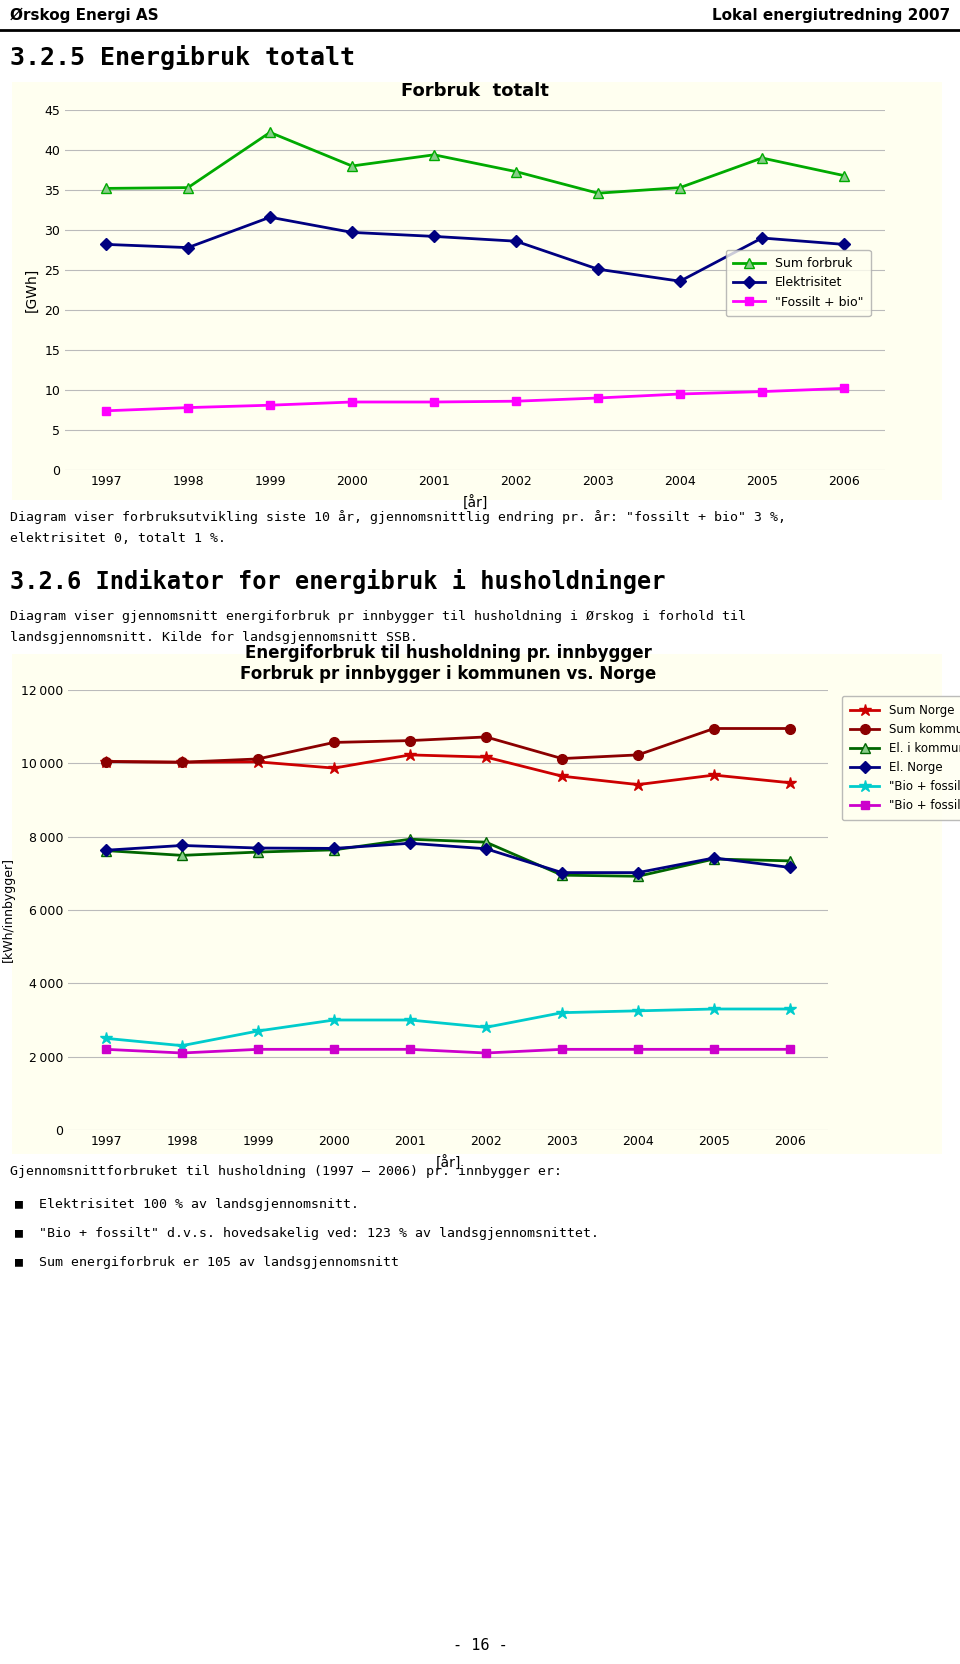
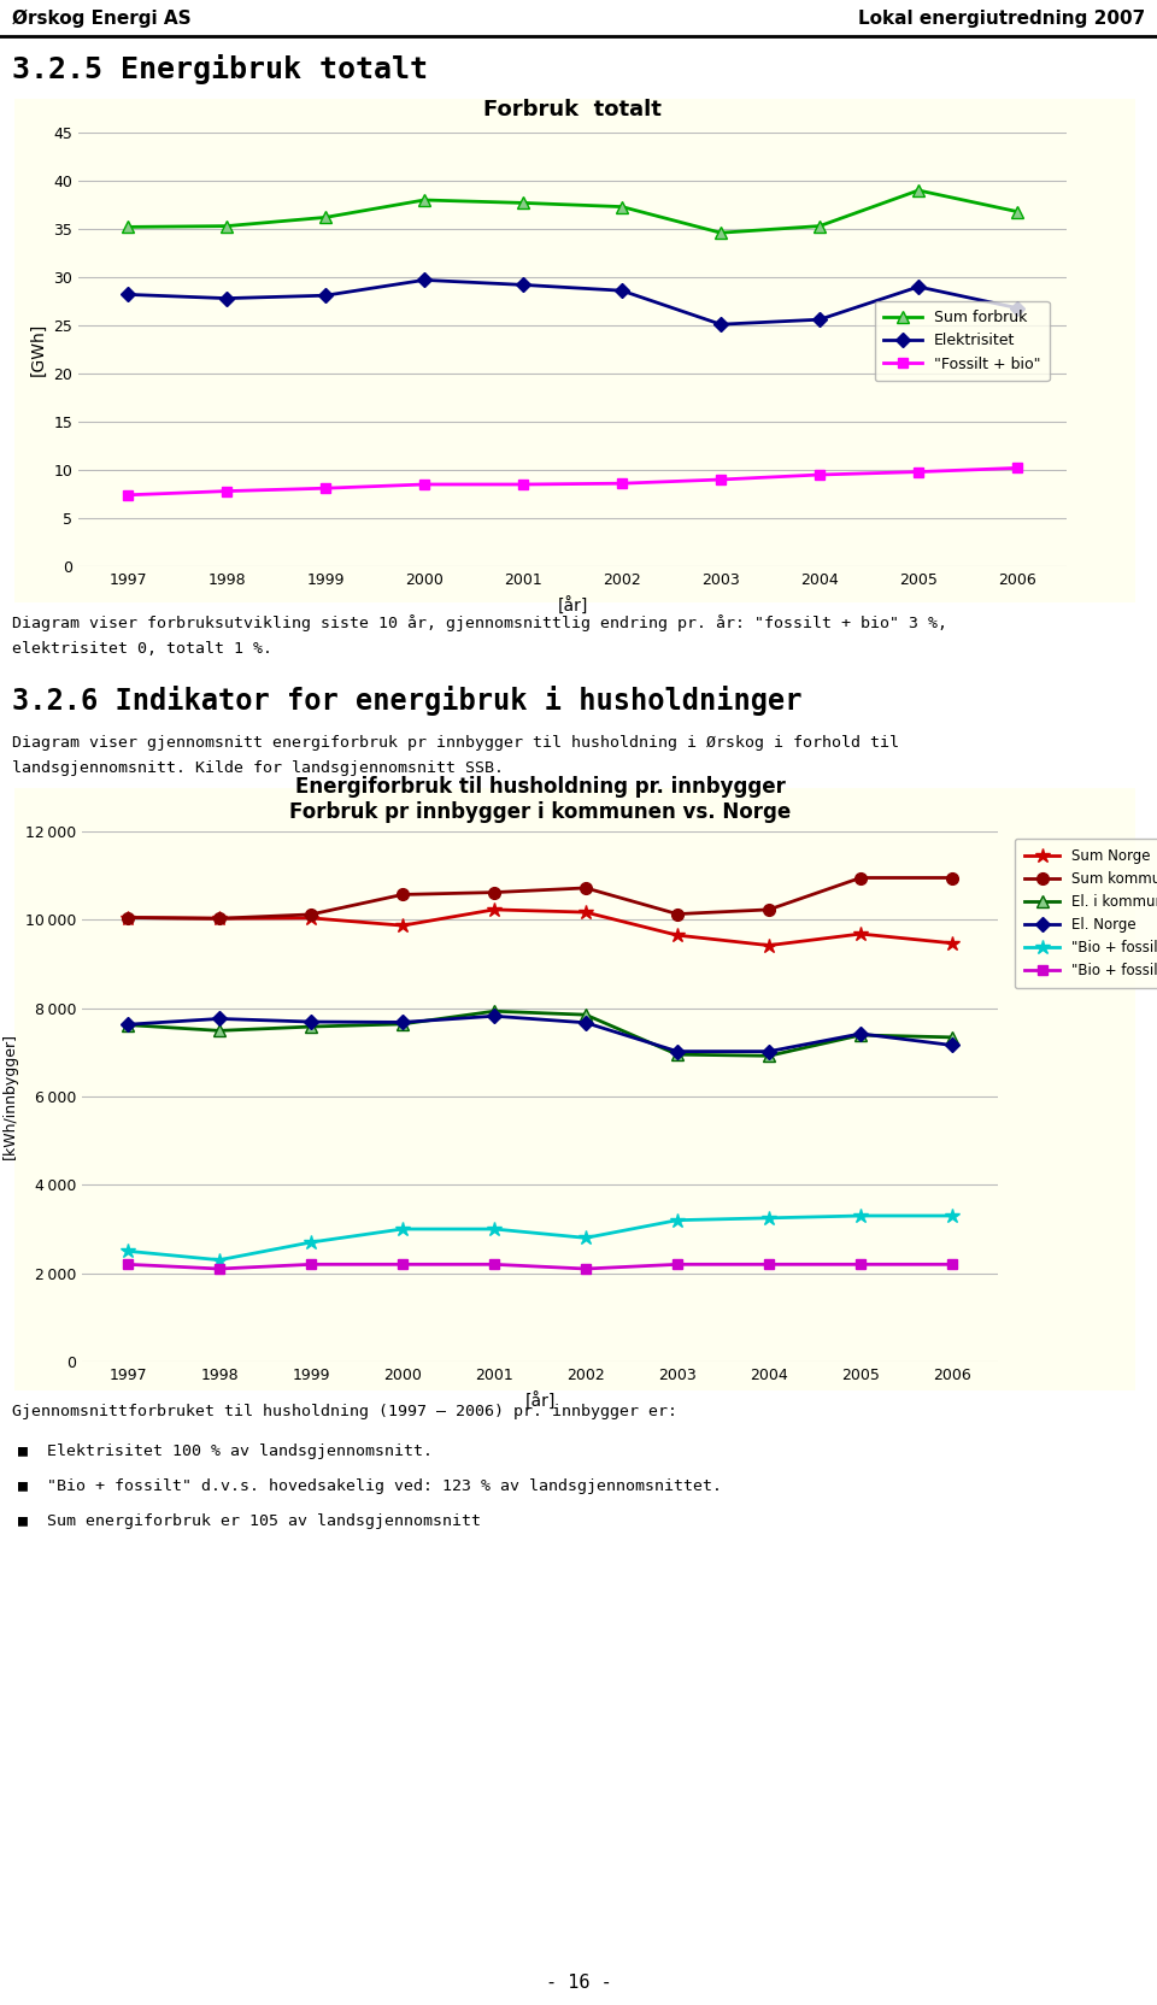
Forbruk totalt/Sum forbruk/1999: 42.2 -> 36.2
Forbruk totalt/Elektrisitet/1999: 31.6 -> 28.1
Forbruk totalt/Sum forbruk/2001: 39.4 -> 37.7
Forbruk totalt/Elektrisitet/2004: 23.6 -> 25.6
Forbruk totalt/Elektrisitet/2006: 28.2 -> 26.8
